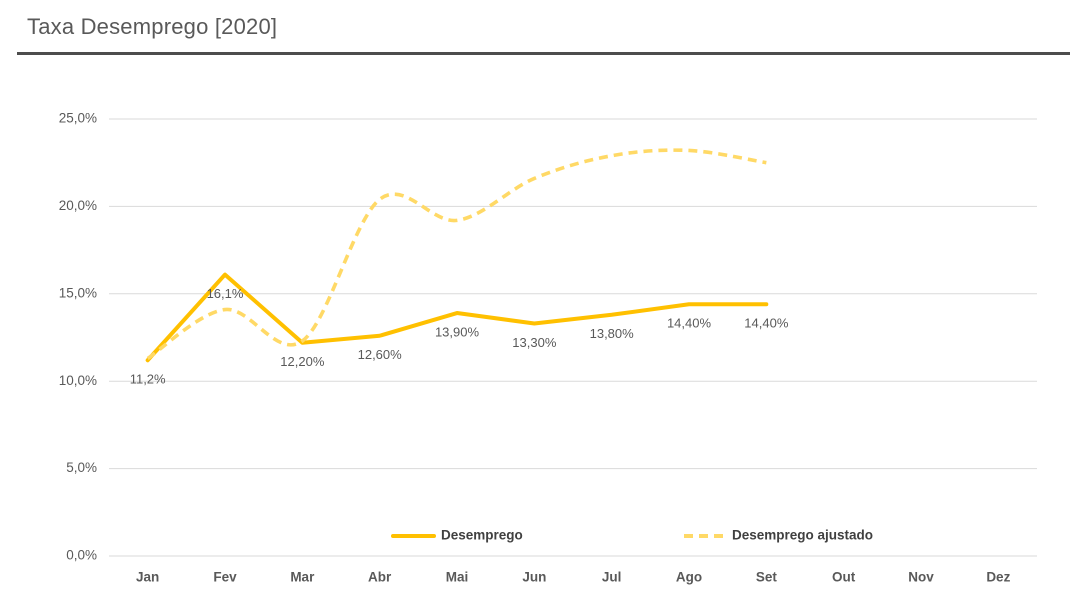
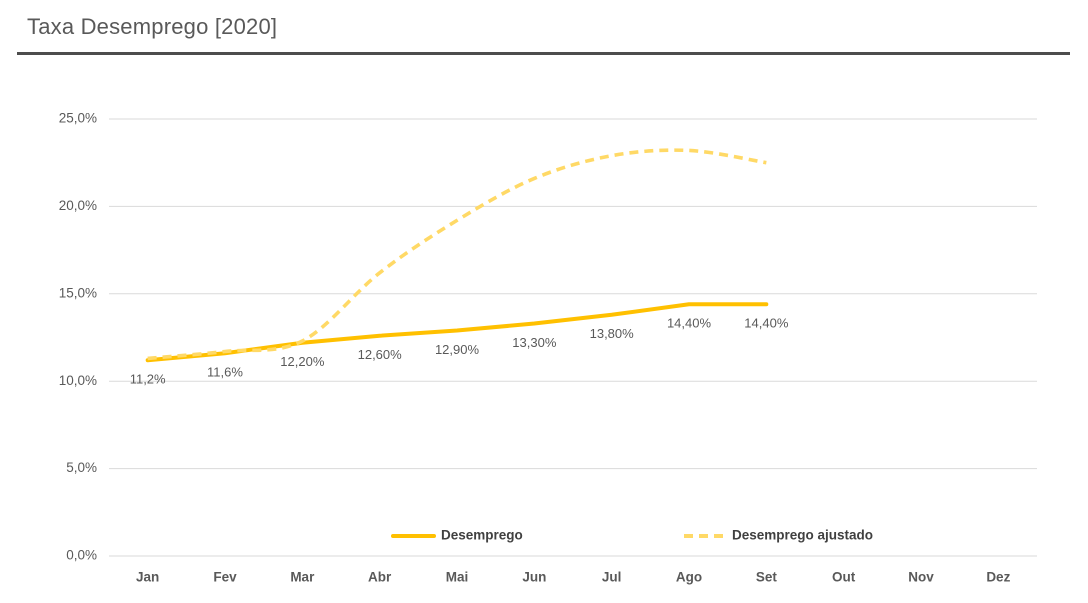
Desemprego/Fev: 16,1% -> 11,6%
Desemprego ajustado/Fev: 14,1% -> 11,7%
Desemprego ajustado/Abr: 20,4% -> 16,2%
Desemprego/Mai: 13,90% -> 12,90%
